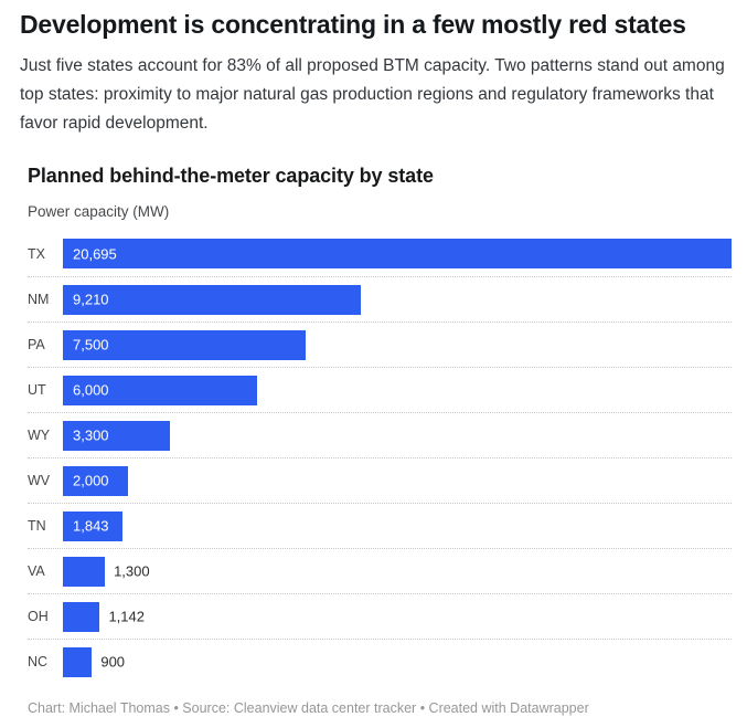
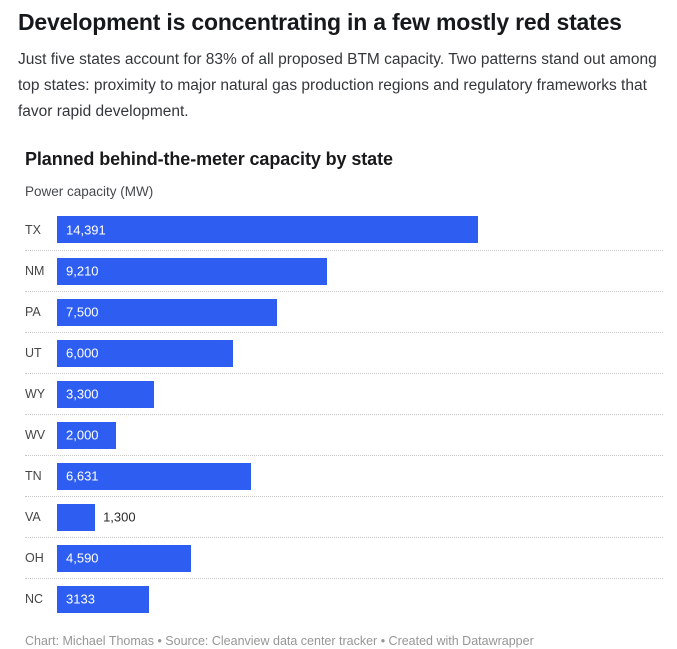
TX: 20,695 -> 14,391
TN: 1,843 -> 6,631
OH: 1,142 -> 4,590
NC: 900 -> 3133
